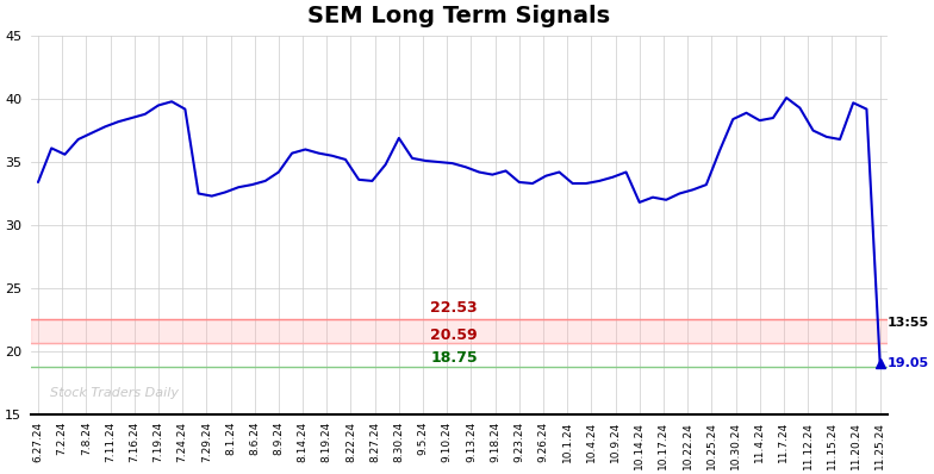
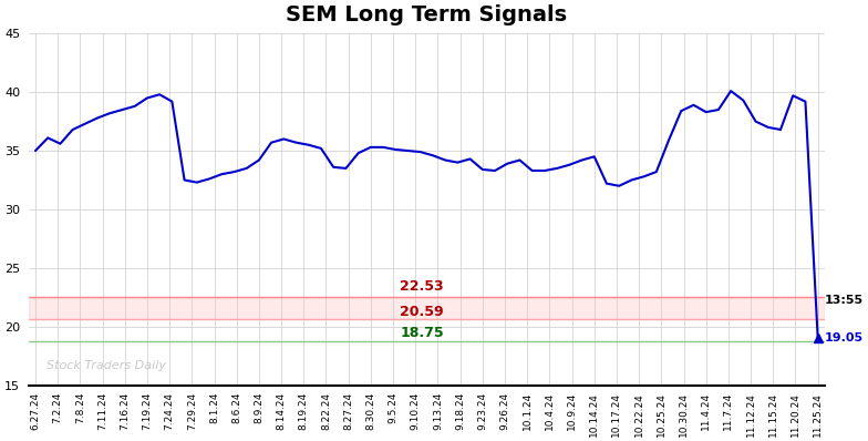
6.27.24: 33.4 -> 35.0
8.30.24: 36.9 -> 35.3
10.14.24: 31.8 -> 34.5
